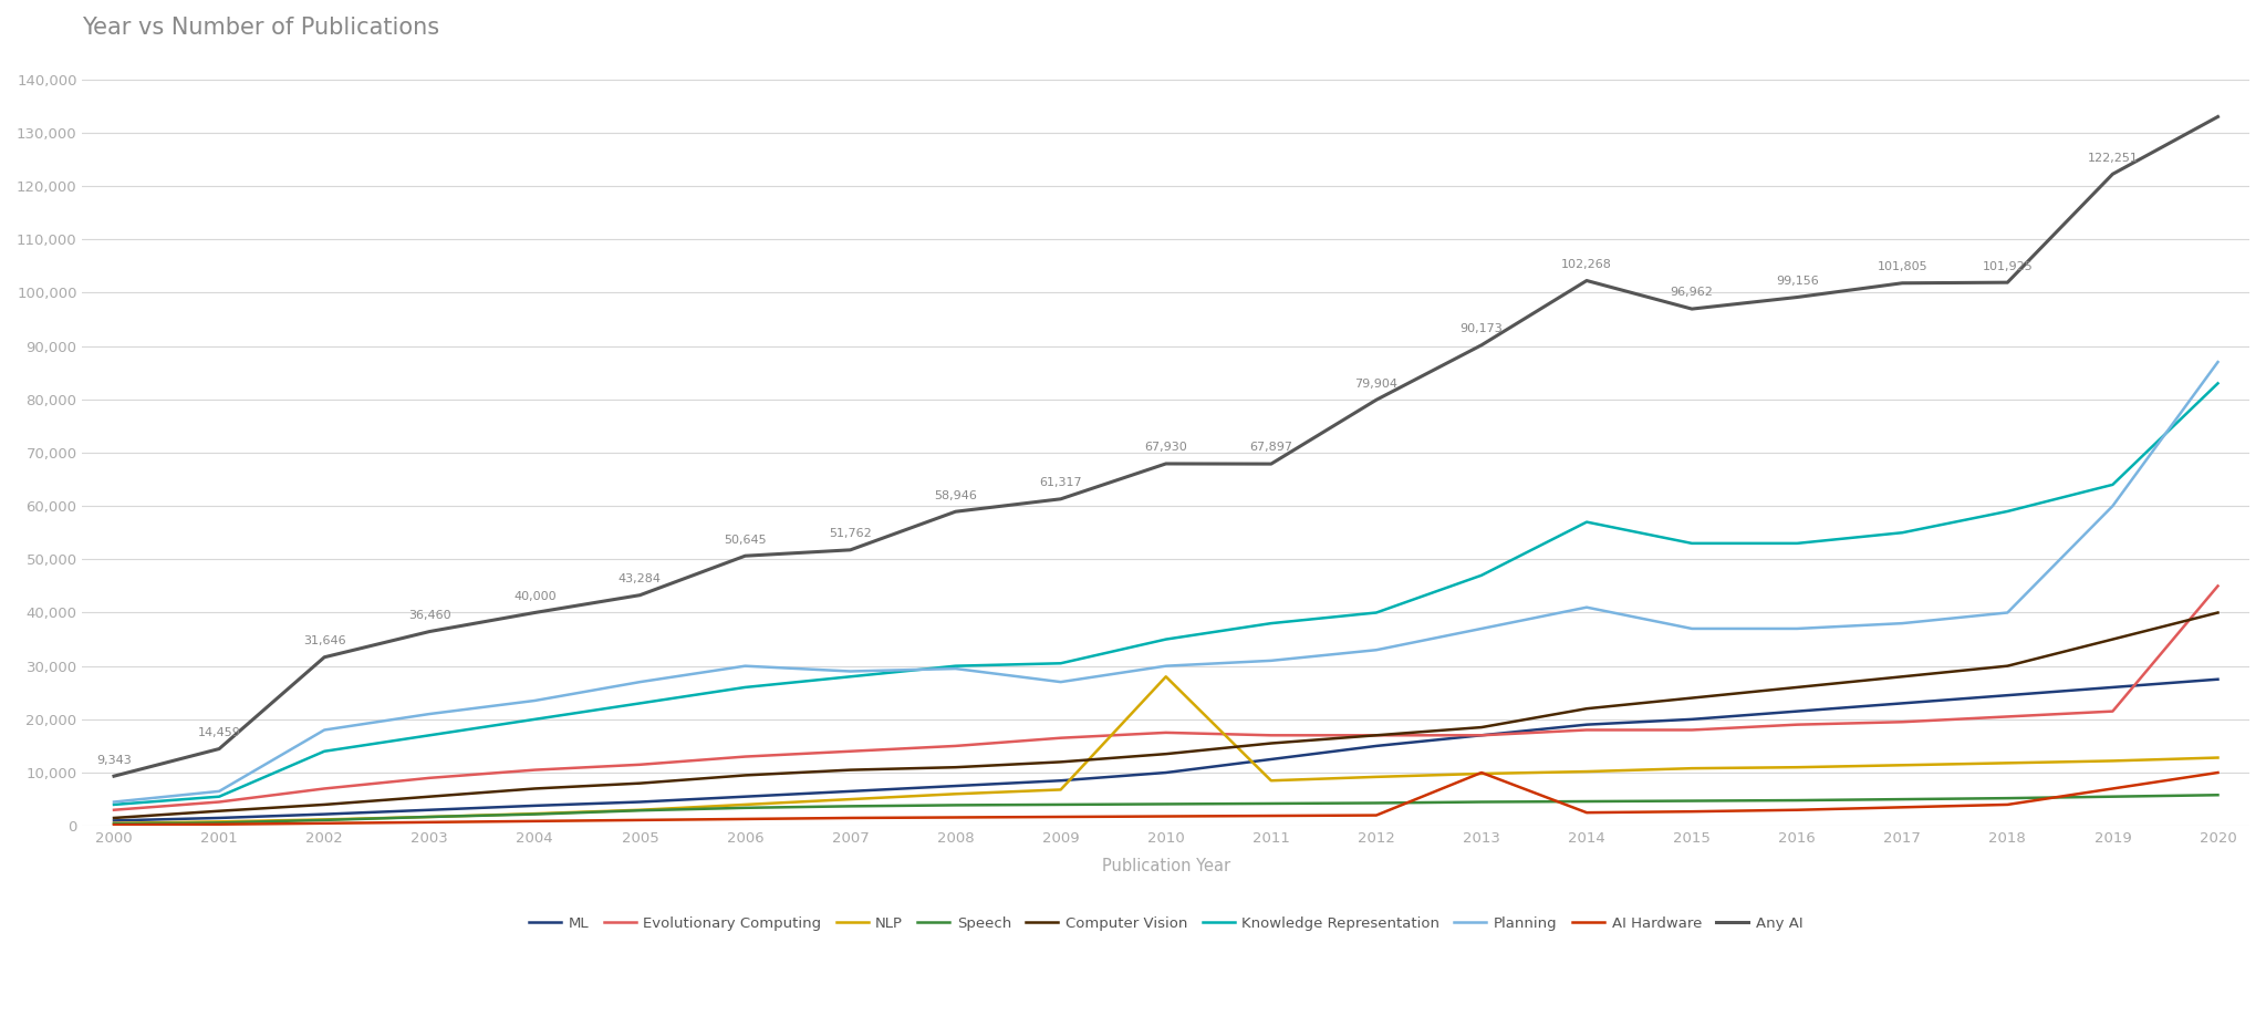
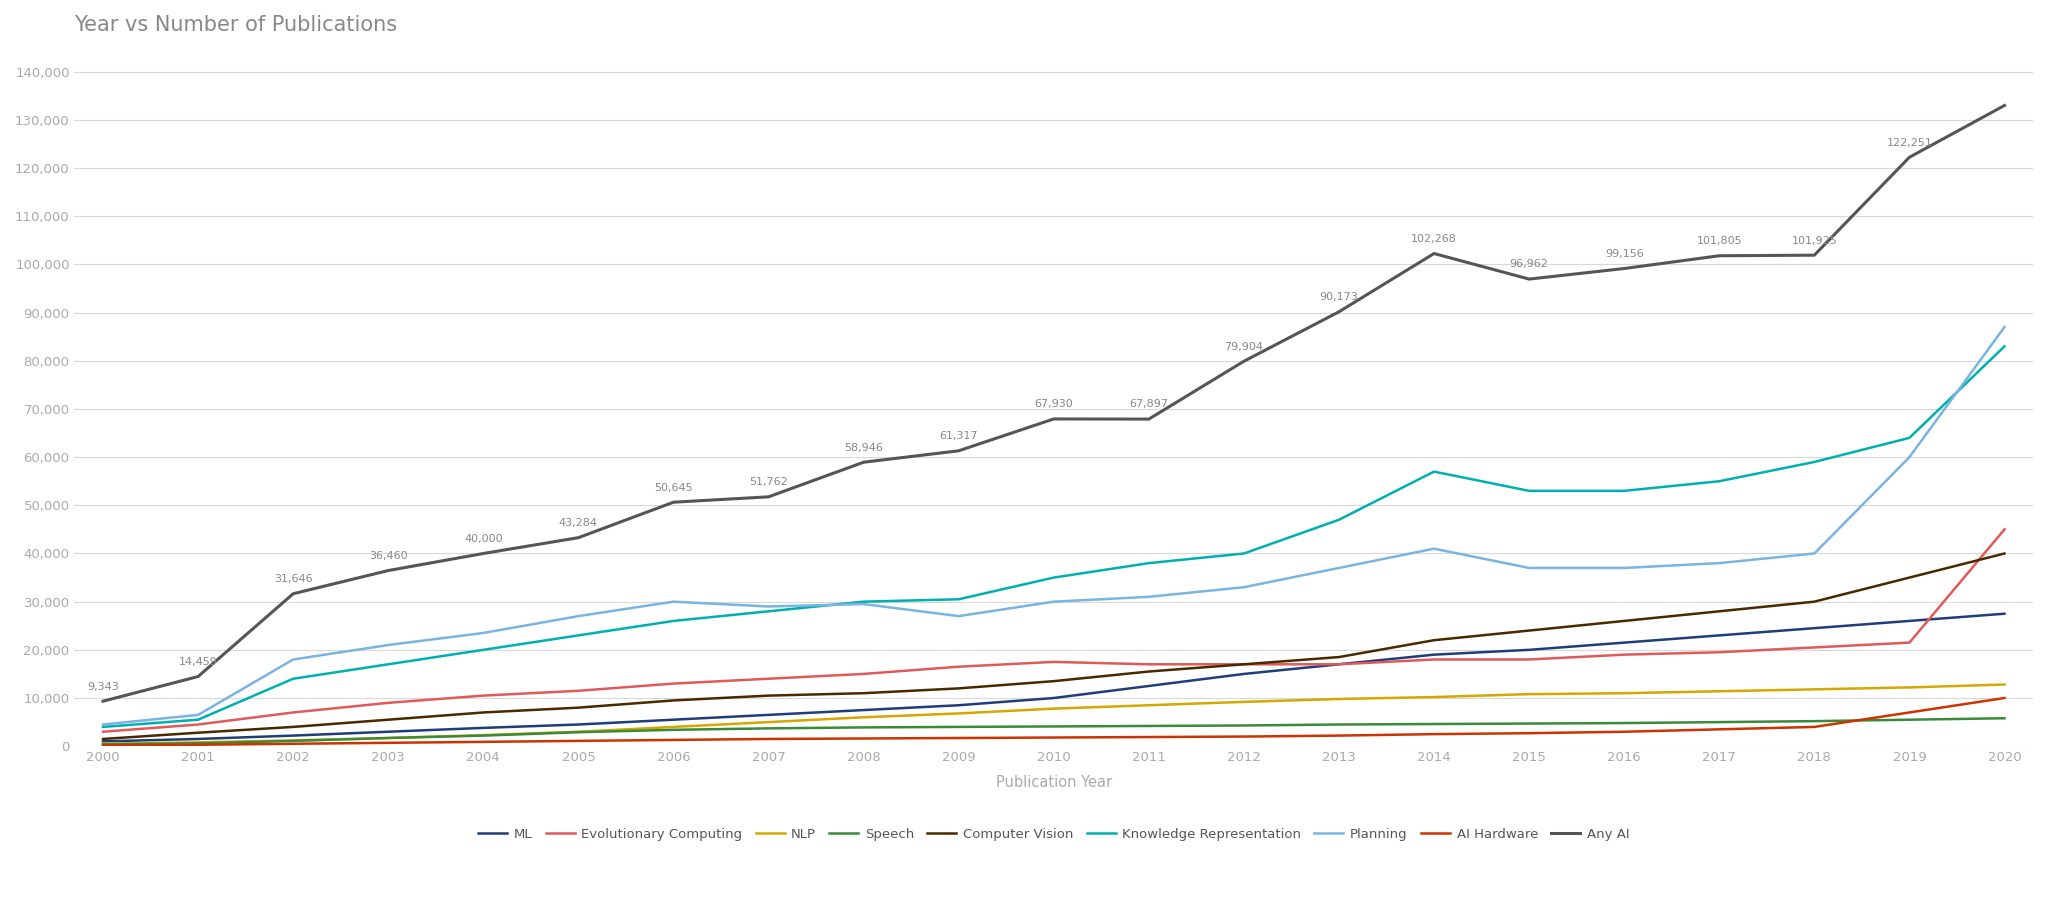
NLP/2010: 28,000 -> 7,800
AI Hardware/2013: 10,000 -> 2,200
